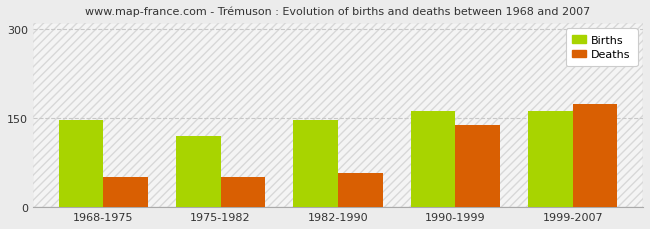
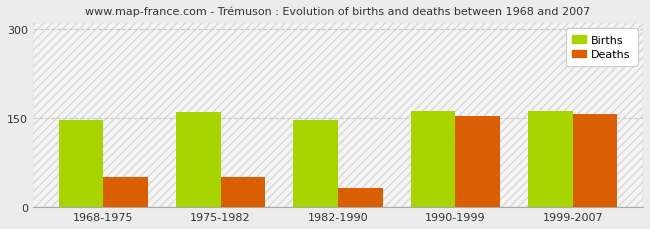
Births/1975-1982: 120 -> 160
Deaths/1982-1990: 57 -> 32
Deaths/1990-1999: 138 -> 154
Deaths/1999-2007: 174 -> 156
